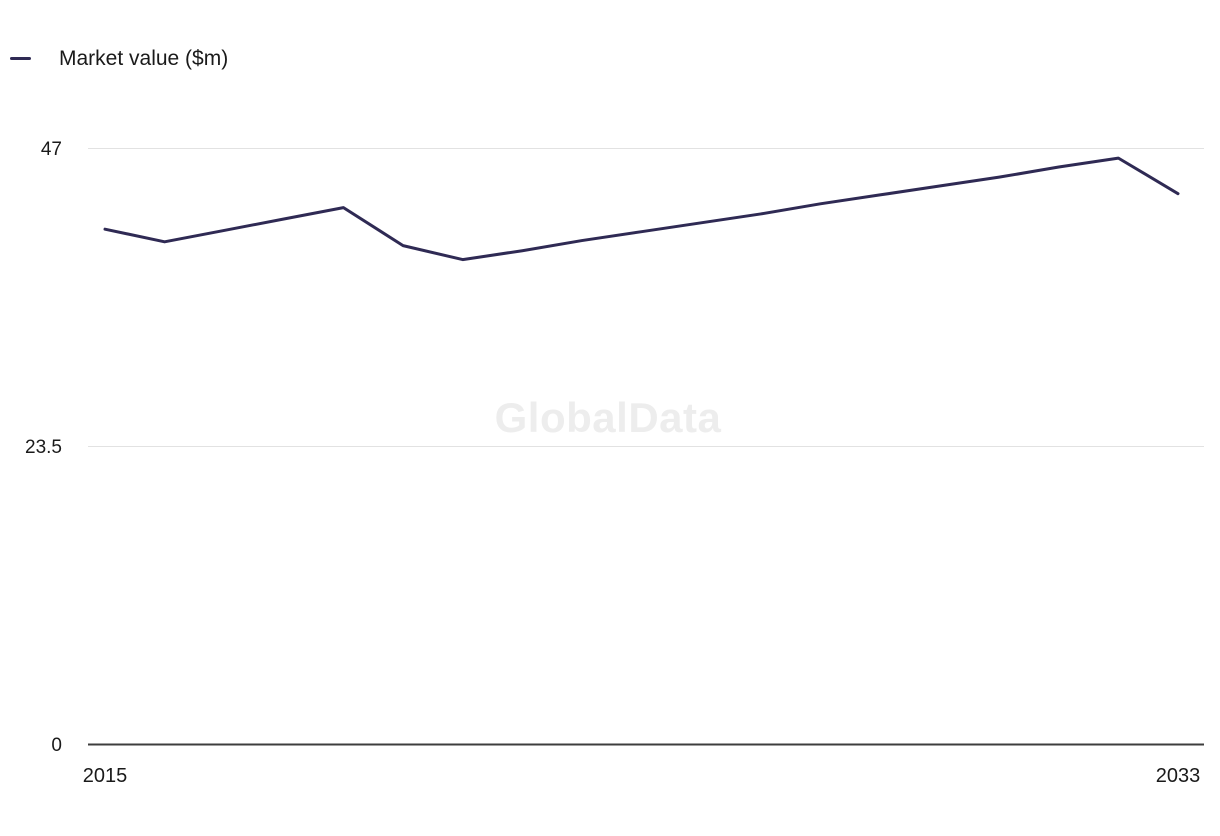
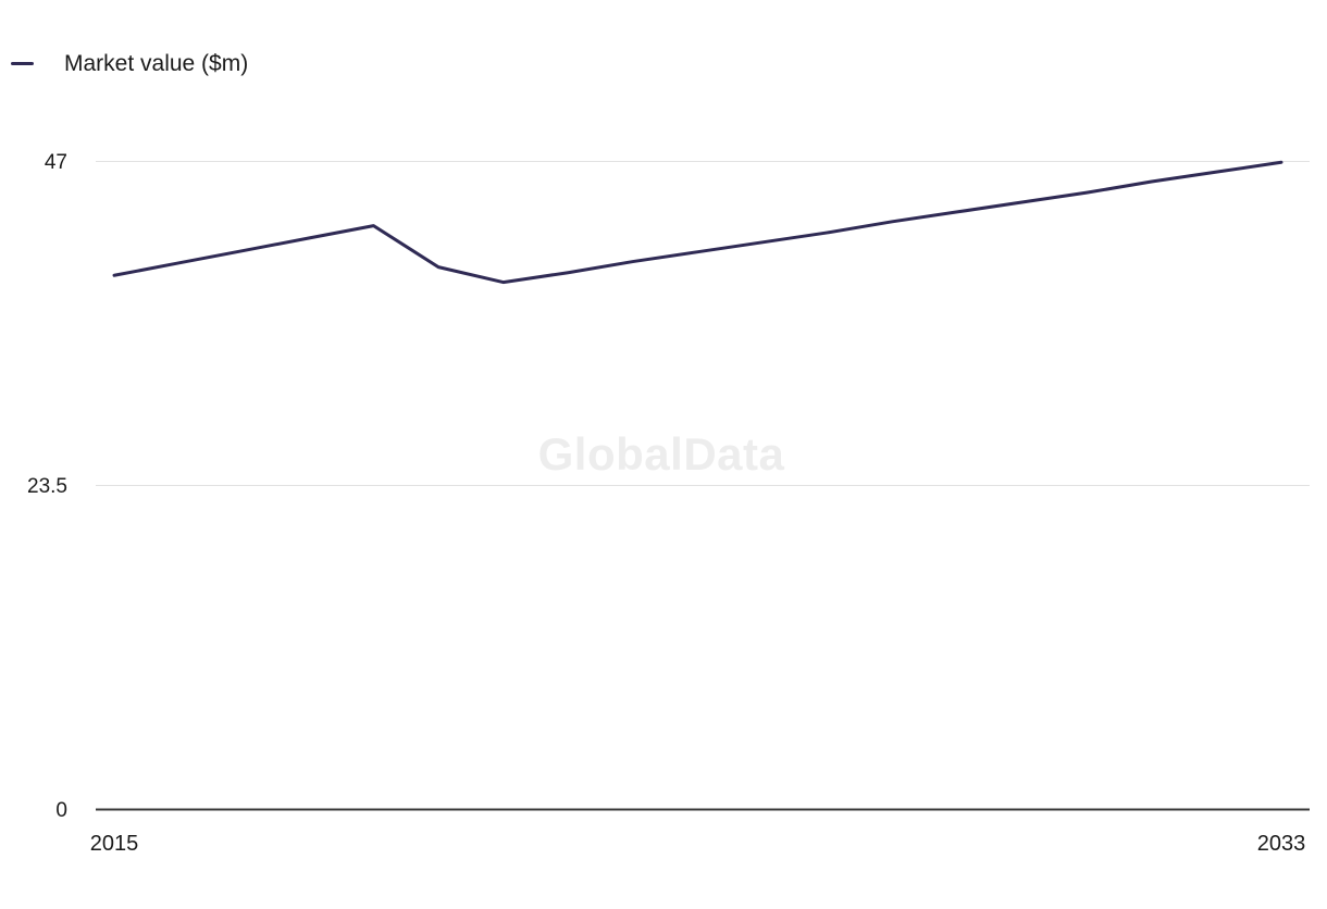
2015: 40.6 -> 38.7
2033: 43.4 -> 46.9
